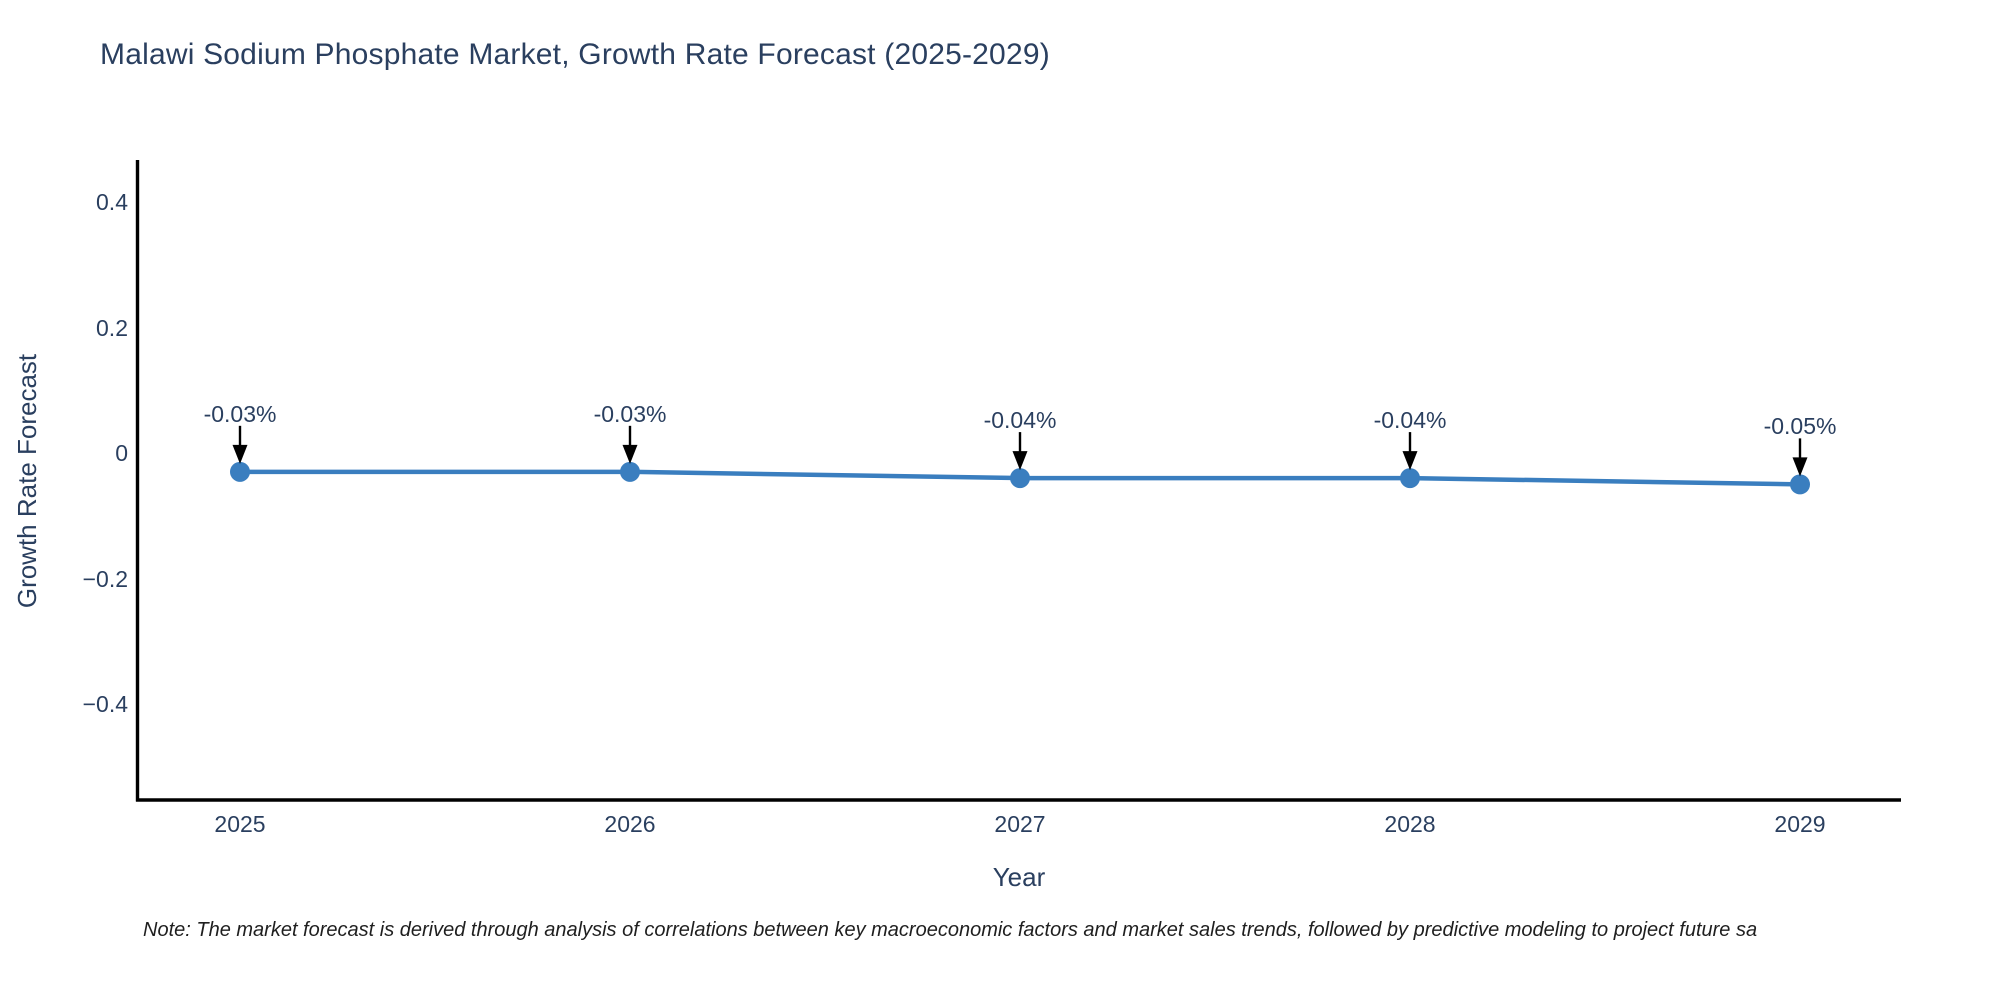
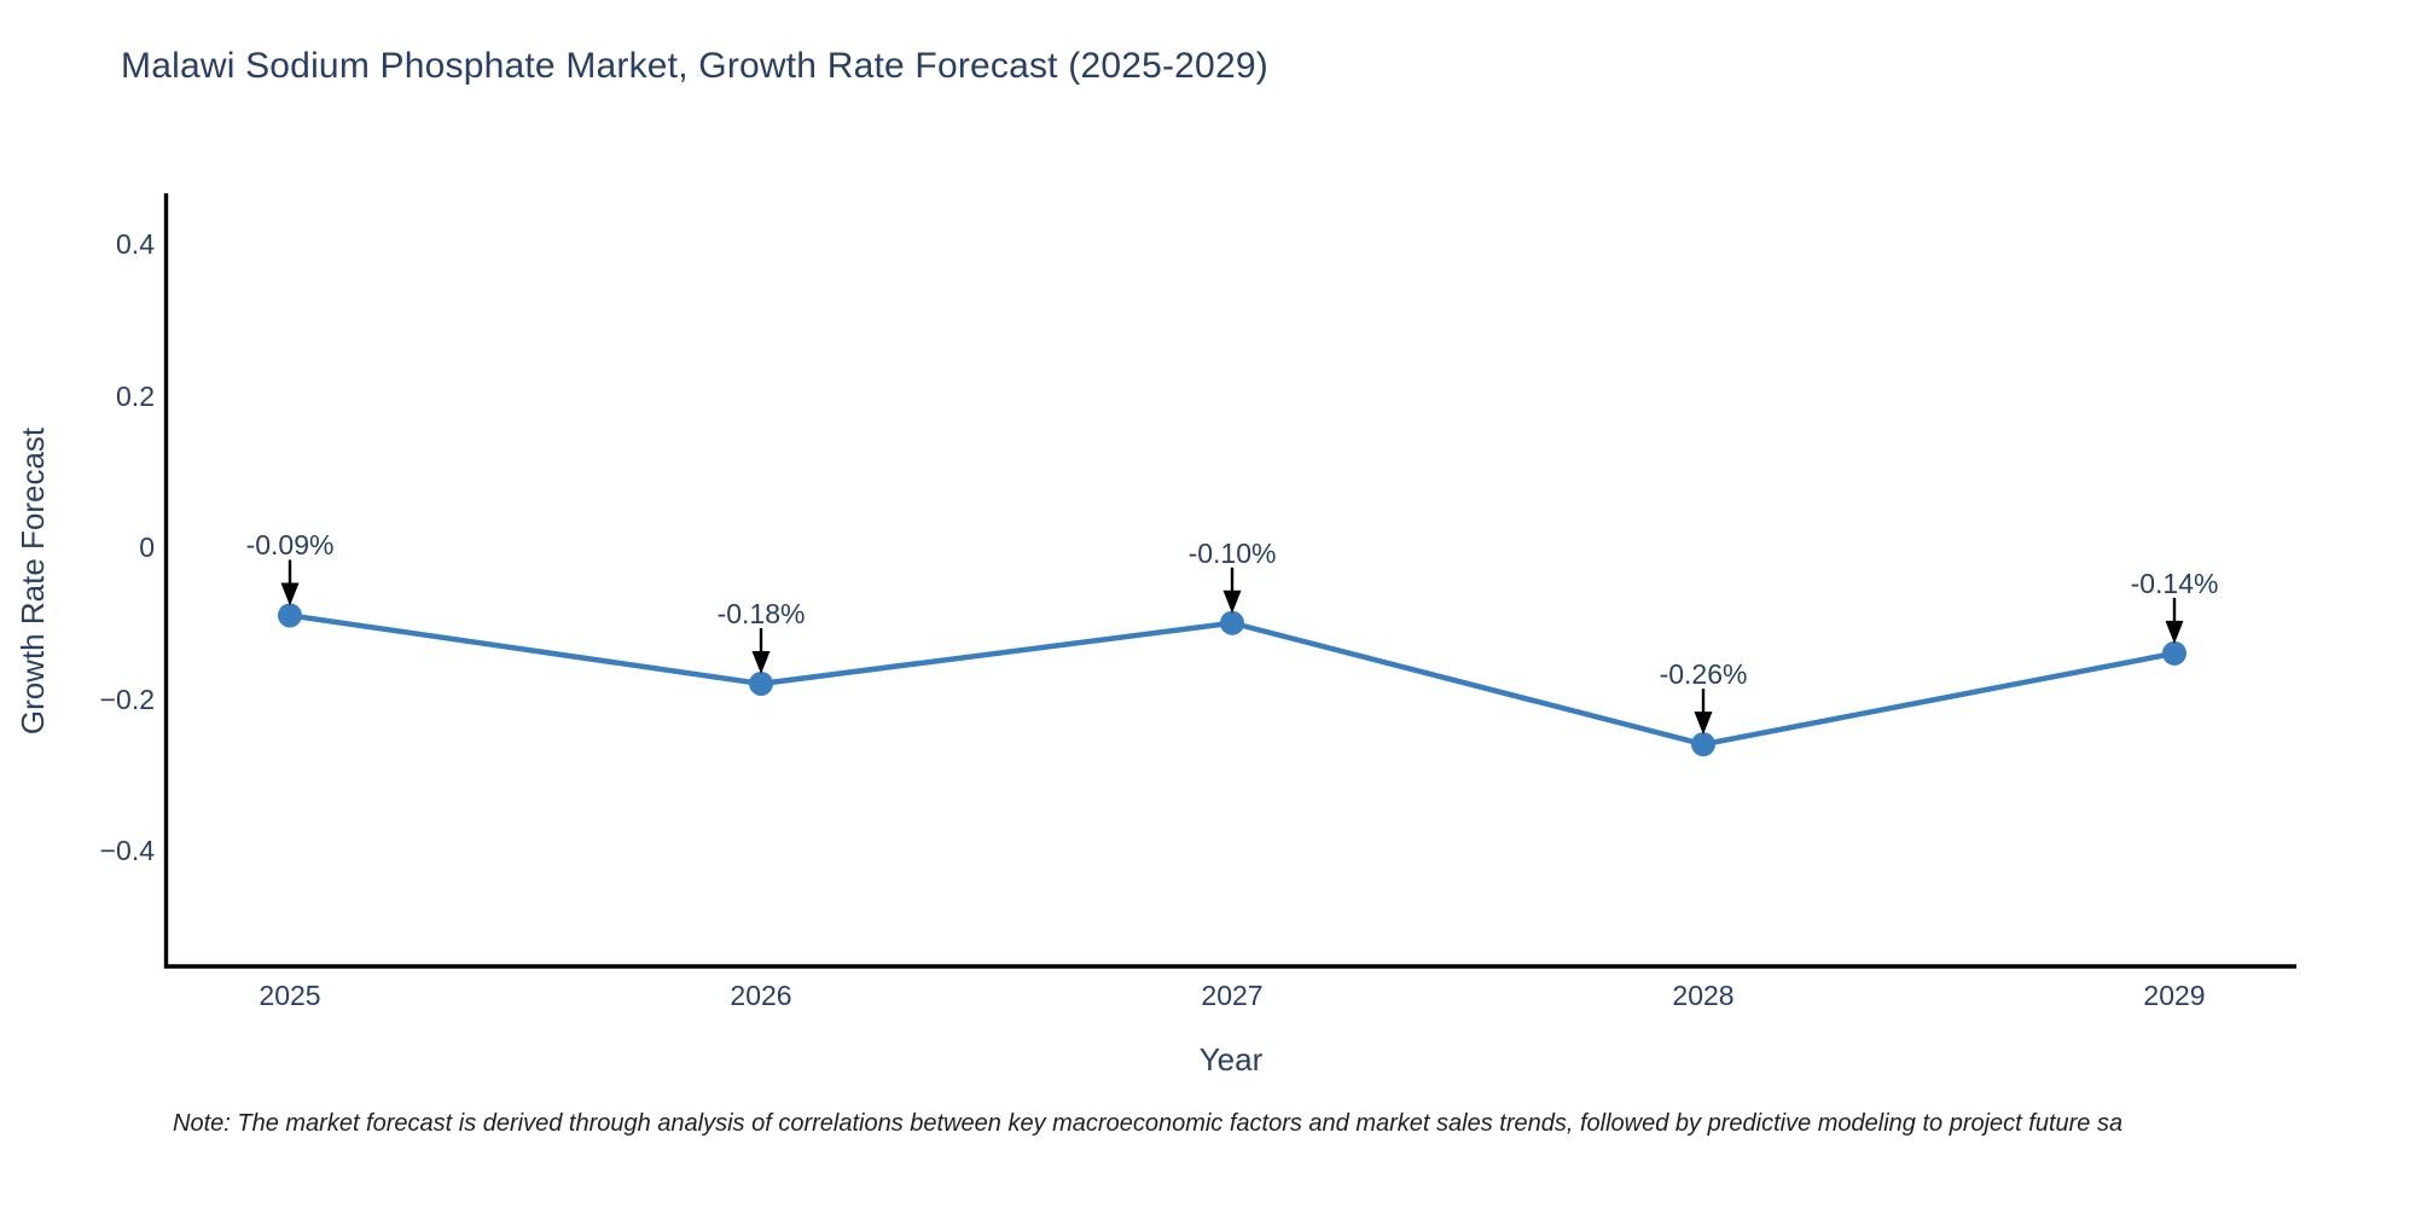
2025: -0.03% -> -0.09%
2026: -0.03% -> -0.18%
2027: -0.04% -> -0.10%
2028: -0.04% -> -0.26%
2029: -0.05% -> -0.14%
